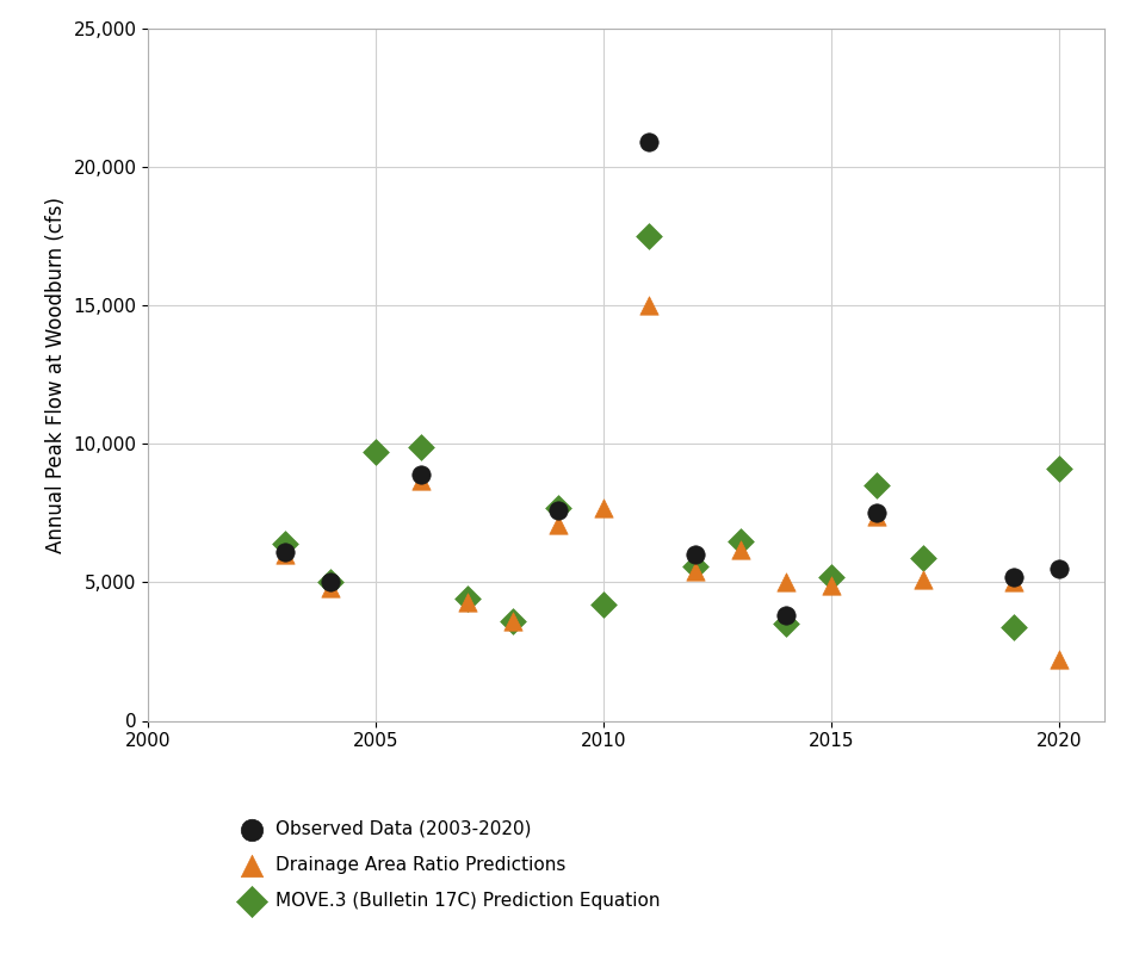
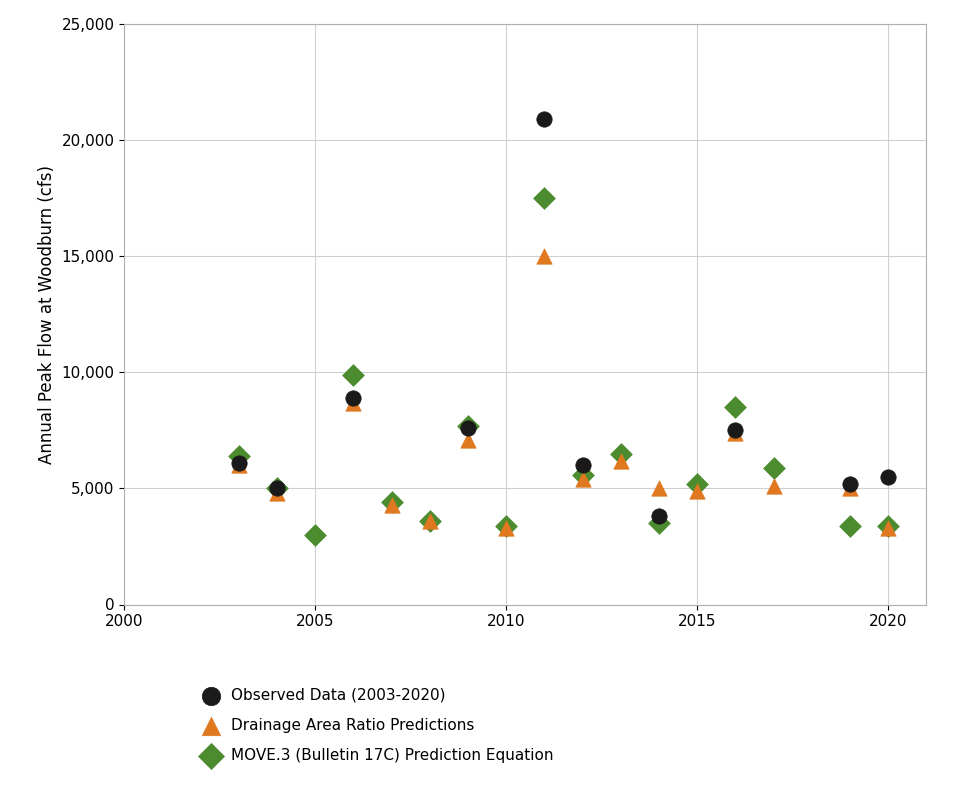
MOVE.3 (Bulletin 17C) Prediction Equation/2005: 9,700 -> 3,000
Drainage Area Ratio Predictions/2010: 7,700 -> 3,300
MOVE.3 (Bulletin 17C) Prediction Equation/2010: 4,200 -> 3,400
Drainage Area Ratio Predictions/2020: 2,200 -> 3,300
MOVE.3 (Bulletin 17C) Prediction Equation/2020: 9,100 -> 3,400
